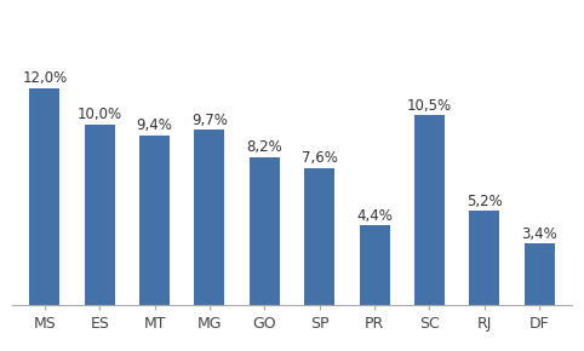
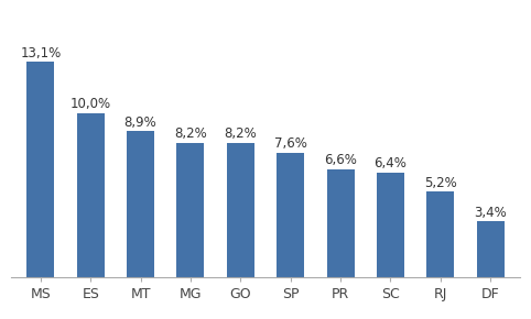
MS: 12,0% -> 13,1%
MT: 9,4% -> 8,9%
MG: 9,7% -> 8,2%
PR: 4,4% -> 6,6%
SC: 10,5% -> 6,4%
